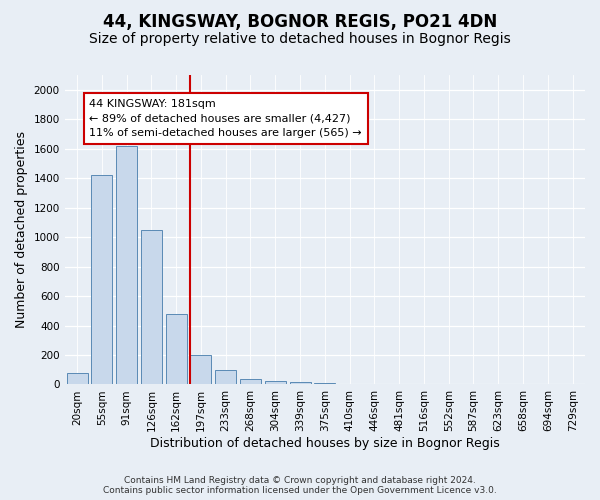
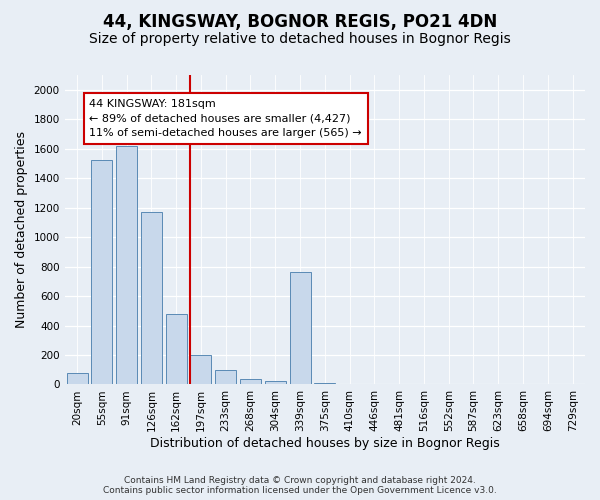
55sqm: 1420 -> 1520
126sqm: 1050 -> 1170
339sqm: 20 -> 760
